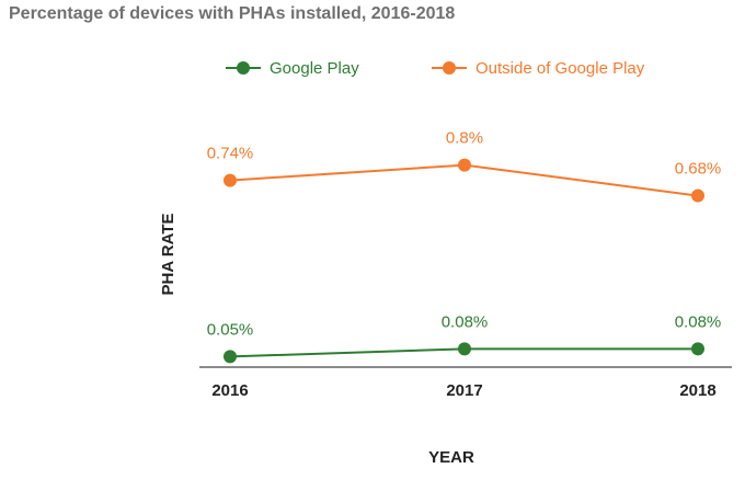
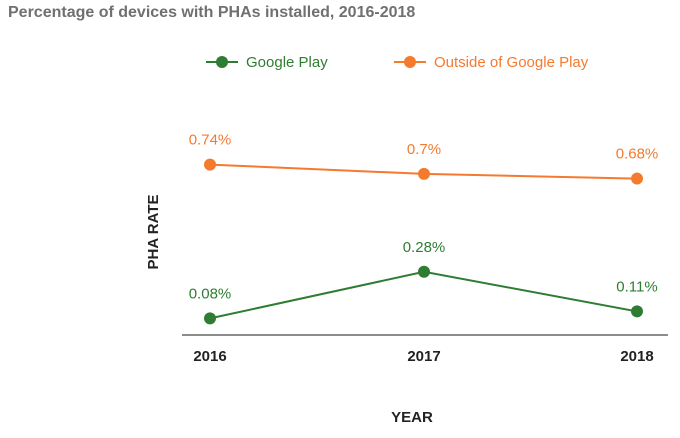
Google Play/2016: 0.05% -> 0.08%
Google Play/2017: 0.08% -> 0.28%
Outside of Google Play/2017: 0.8% -> 0.7%
Google Play/2018: 0.08% -> 0.11%
